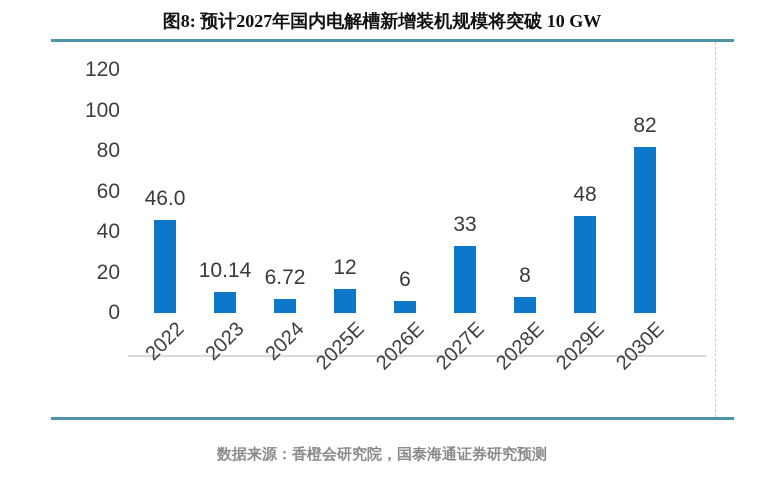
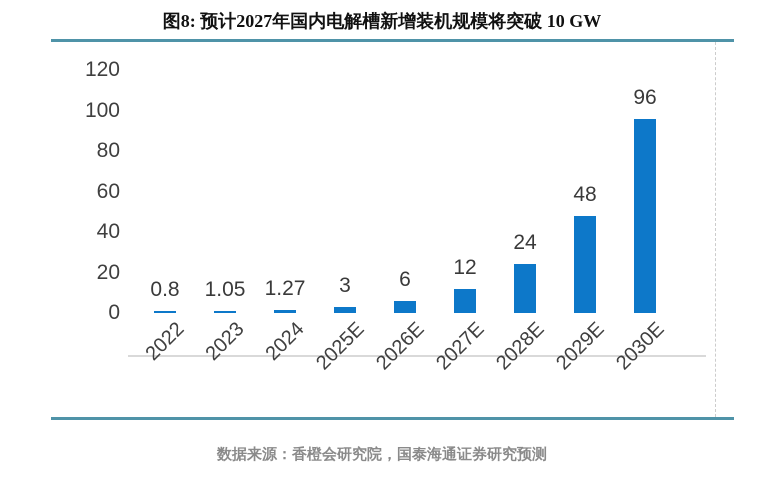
2022: 46.0 -> 0.8
2023: 10.14 -> 1.05
2024: 6.72 -> 1.27
2025E: 12 -> 3
2027E: 33 -> 12
2028E: 8 -> 24
2030E: 82 -> 96
